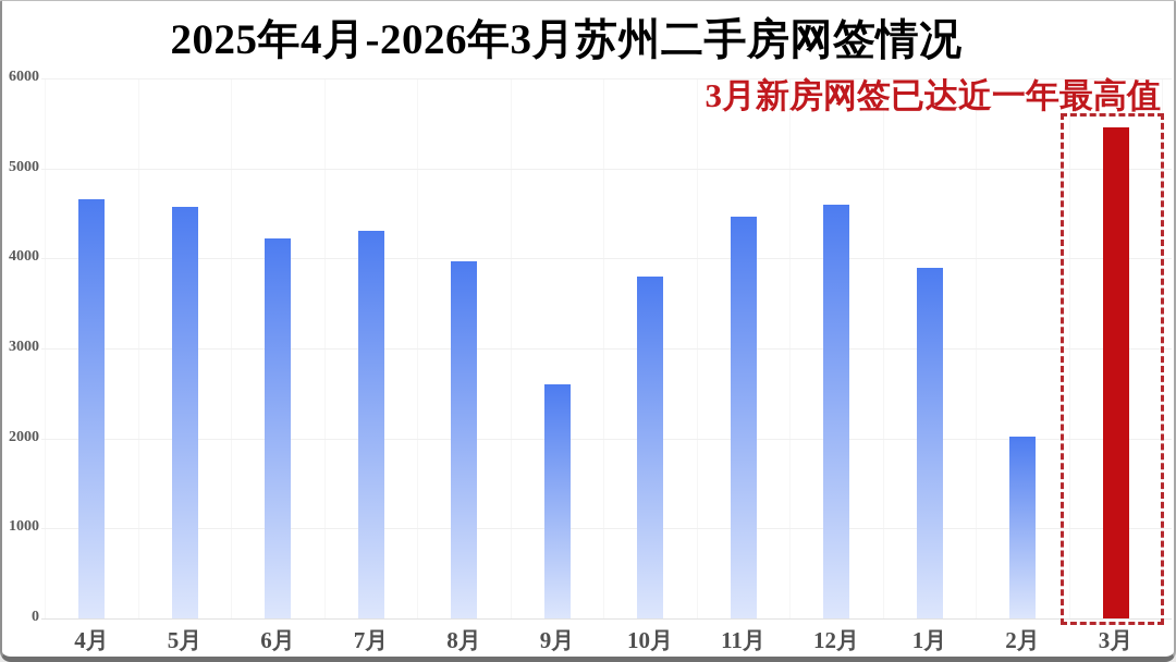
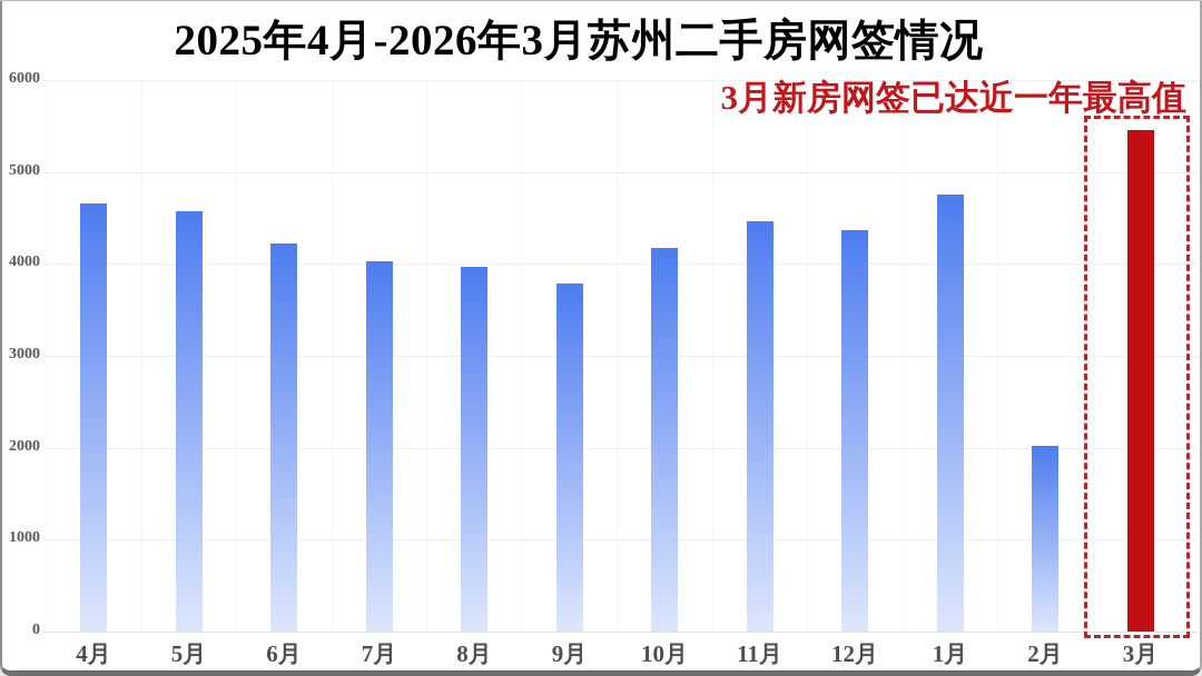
7月: 4300 -> 4000
9月: 2600 -> 3800
10月: 3800 -> 4200
12月: 4600 -> 4400
1月: 3900 -> 4800
